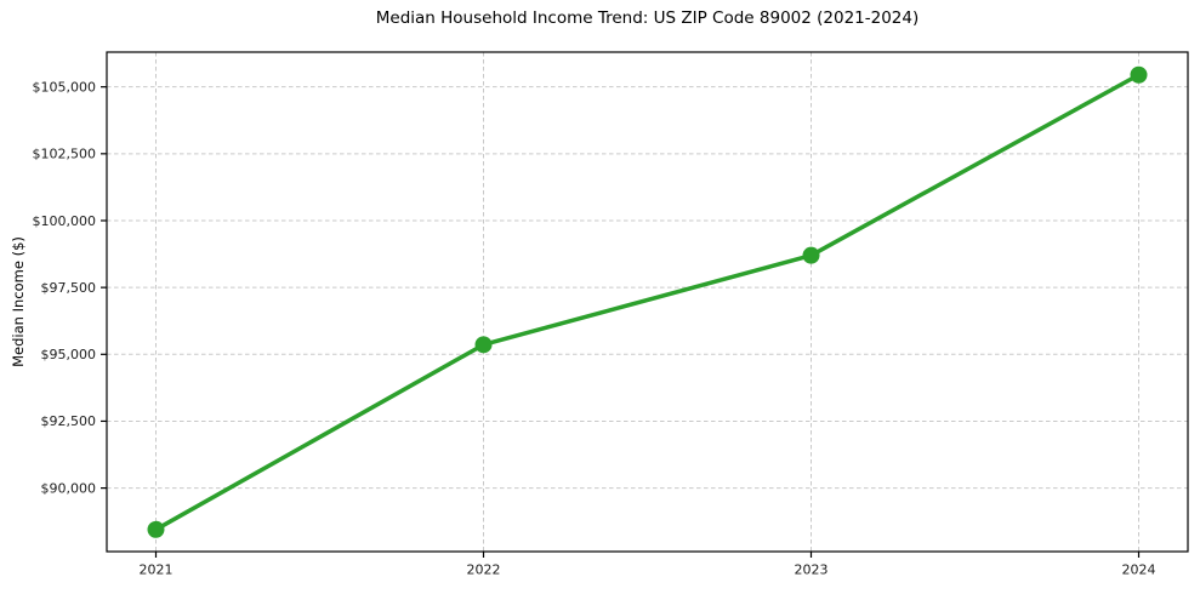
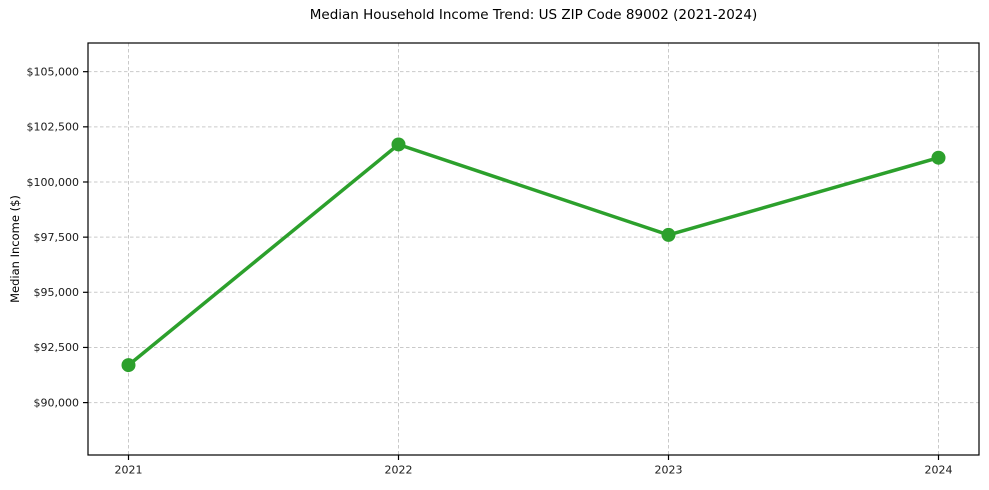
2021: $88400 -> $91700
2022: $95400 -> $101700
2023: $98700 -> $97600
2024: $105400 -> $101100
